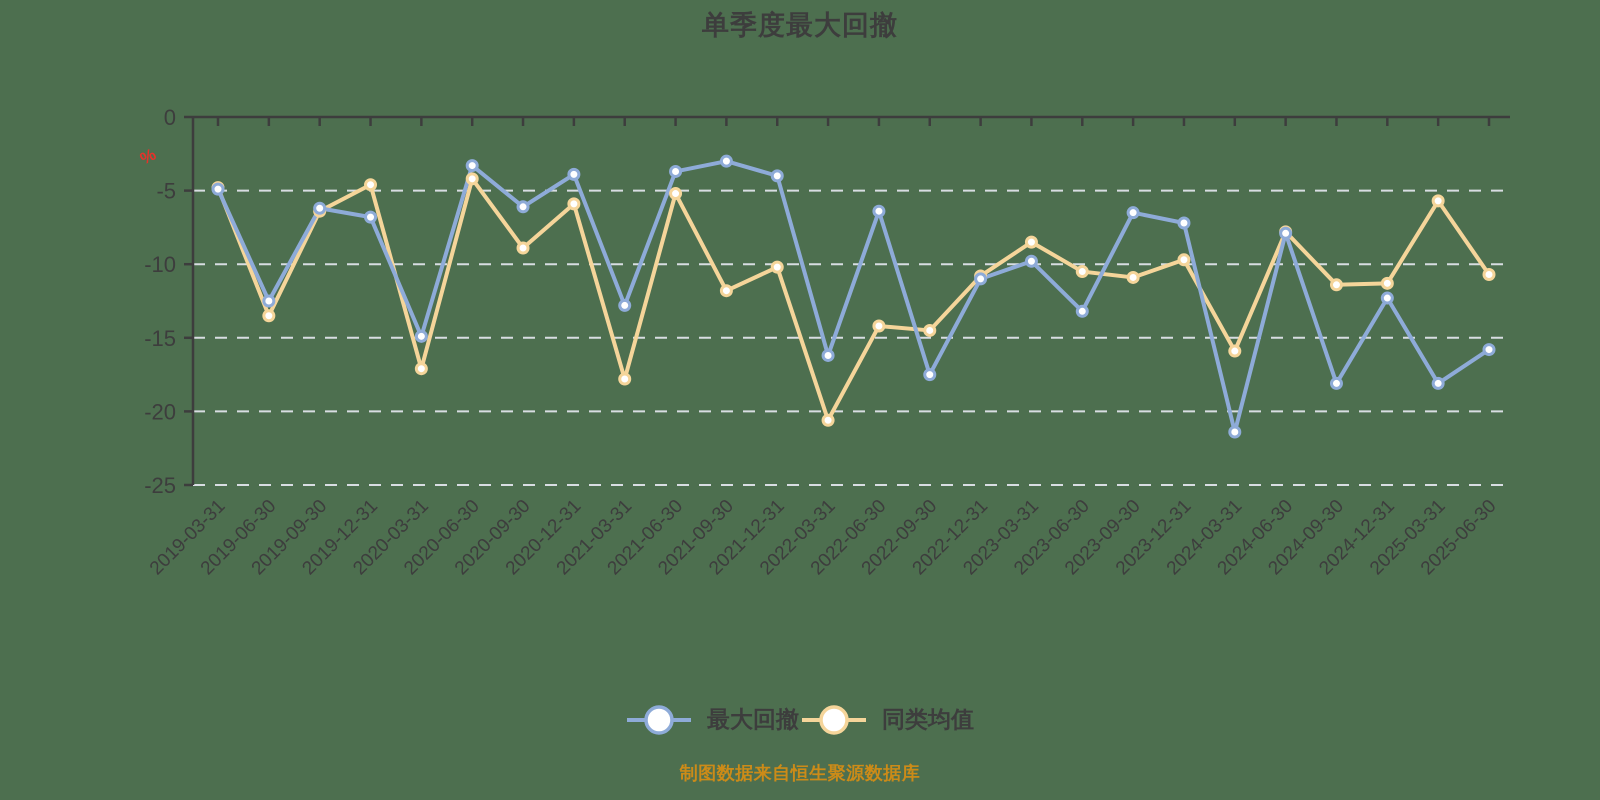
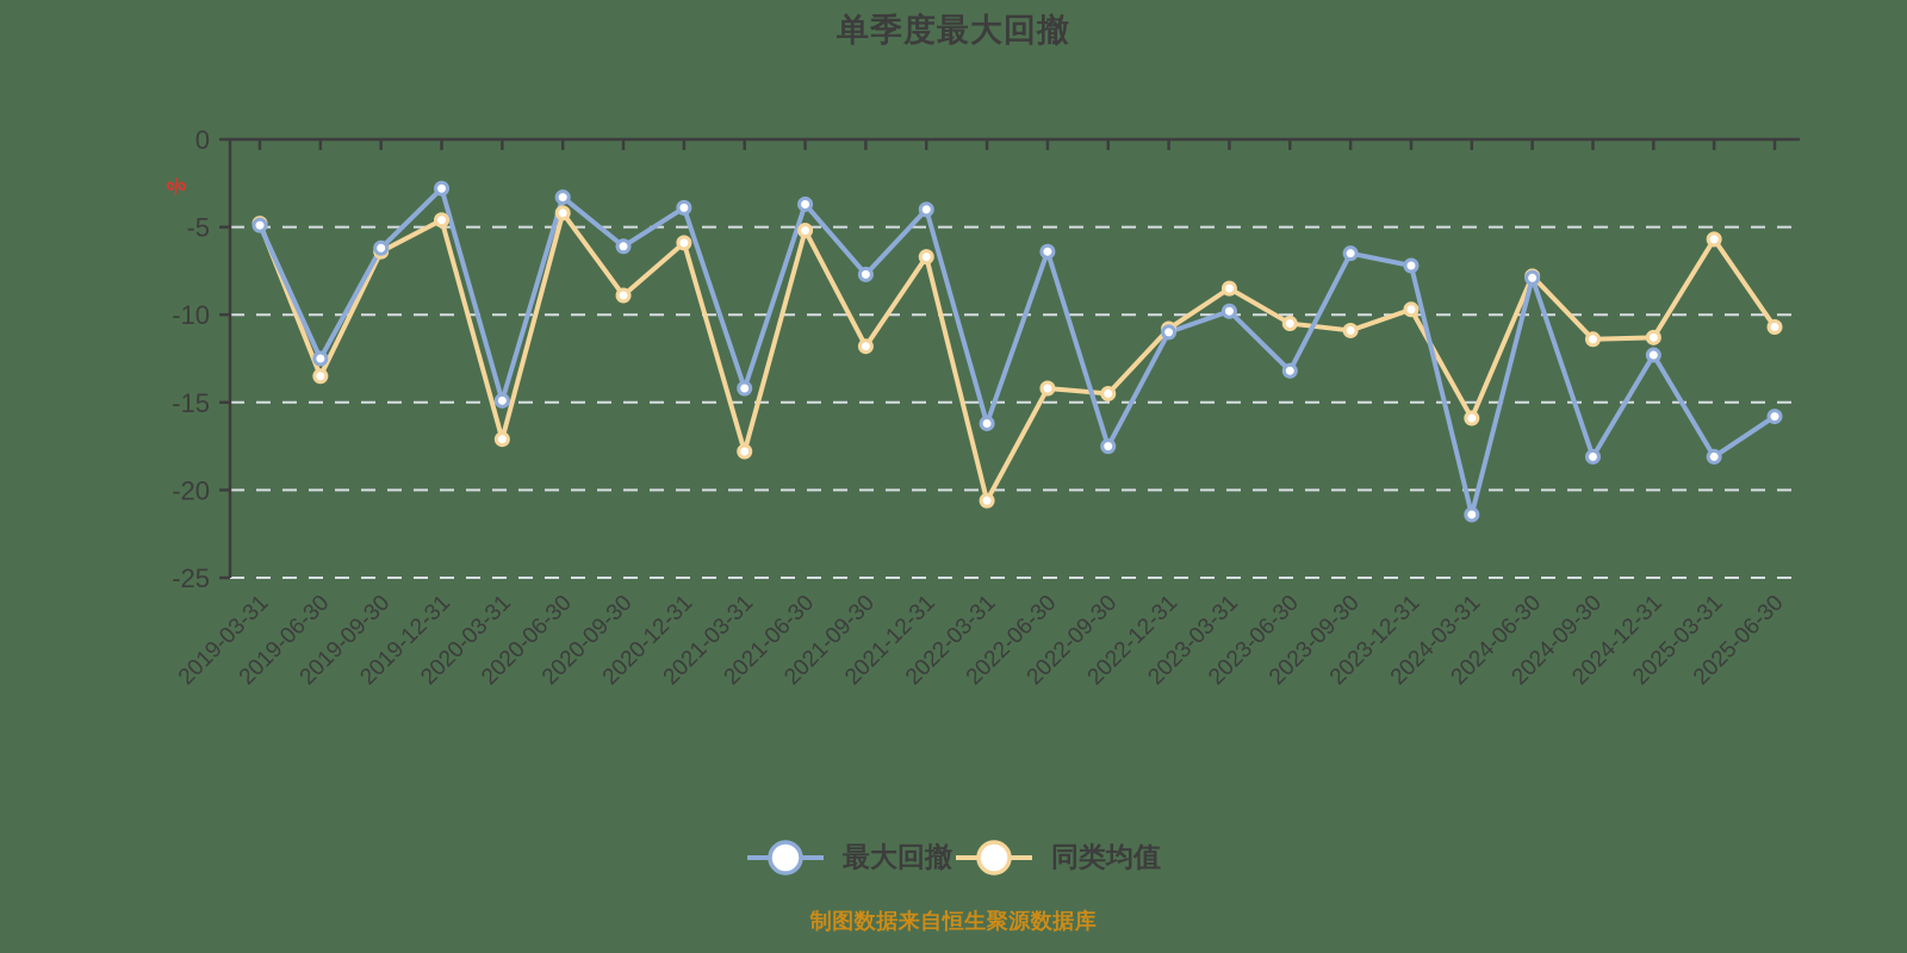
最大回撤/2019-12-31: -6.8 -> -2.8
最大回撤/2021-03-31: -12.8 -> -14.2
最大回撤/2021-09-30: -3.0 -> -7.7
同类均值/2021-12-31: -10.2 -> -6.7
